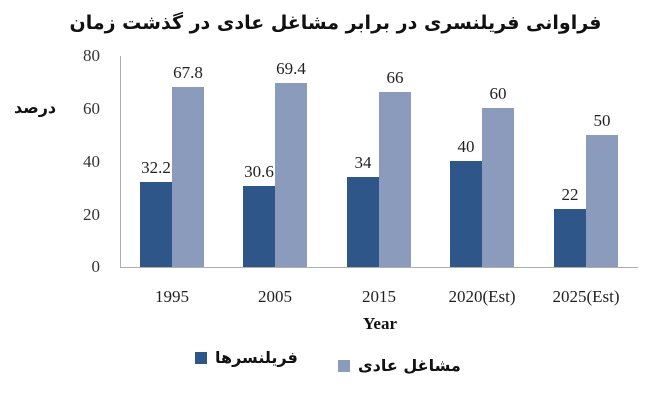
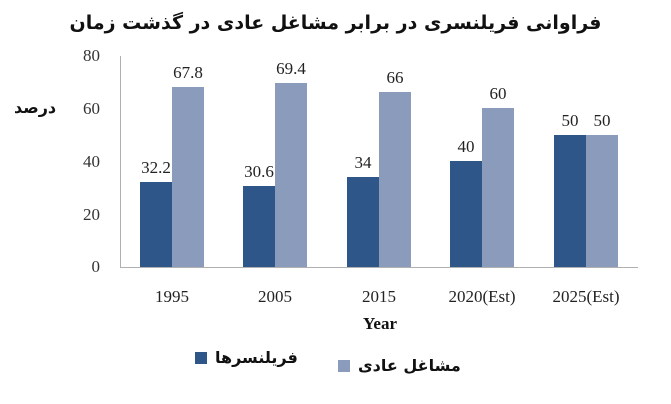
فریلنسرها/2025(Est): 22 -> 50
